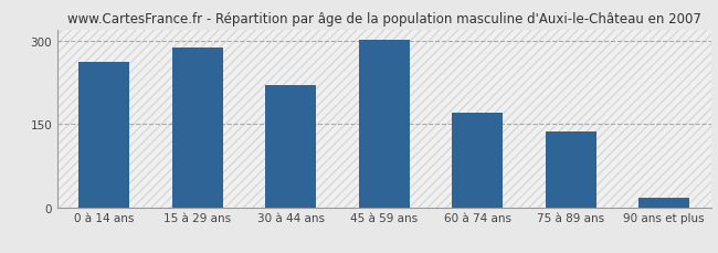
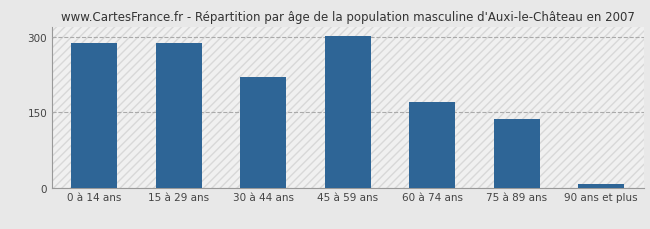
0 à 14 ans: 262 -> 287
90 ans et plus: 18 -> 8
